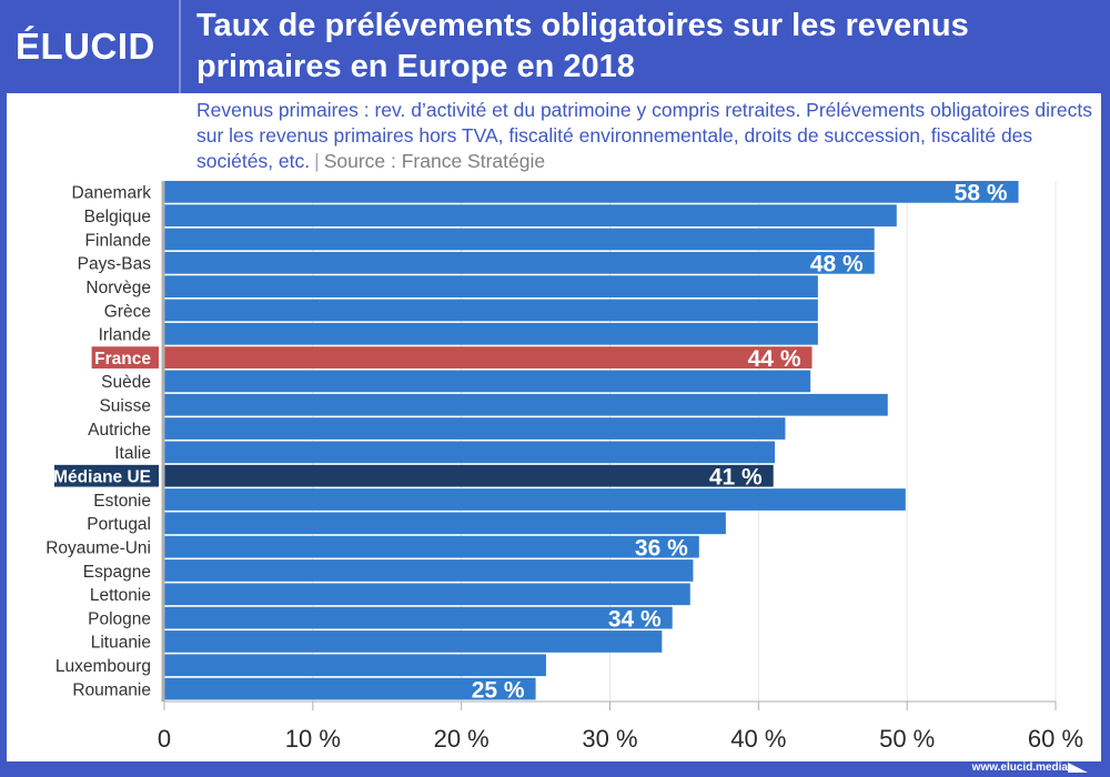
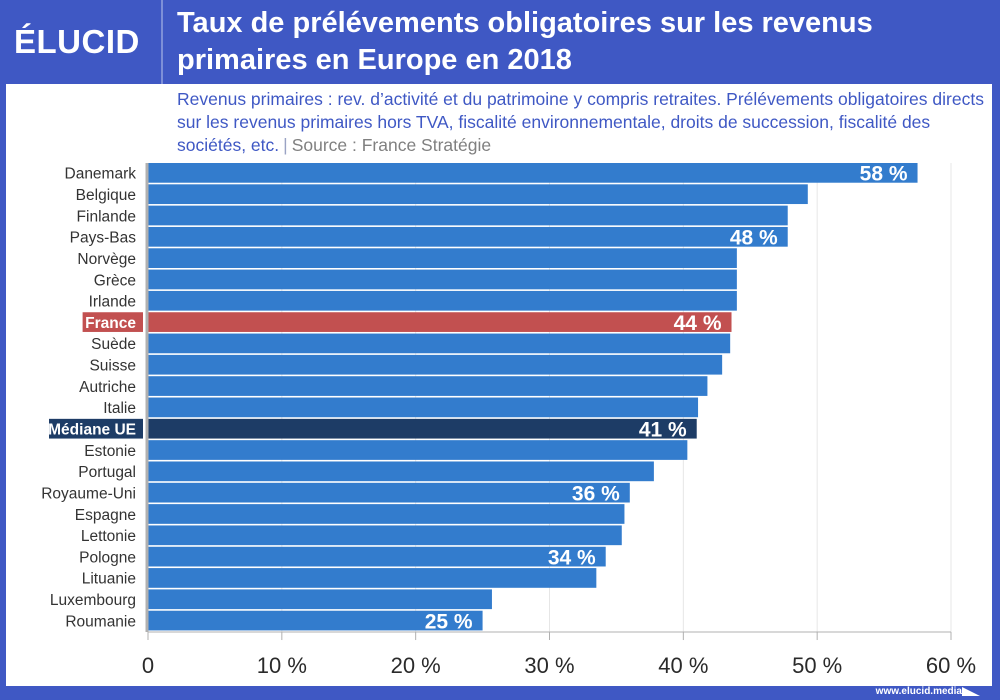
Suisse: 48.7% -> 42.9%
Estonie: 49.9% -> 40.3%
